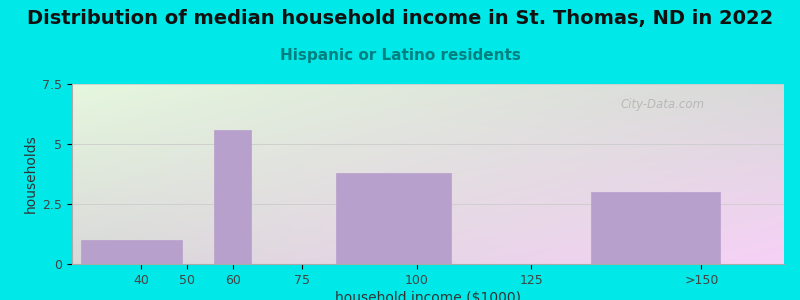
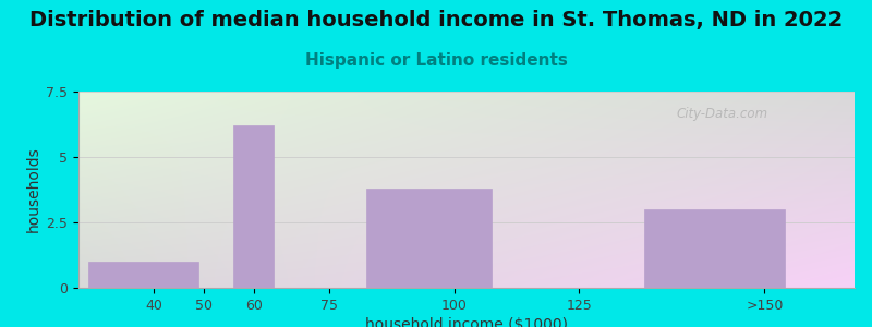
60: 5.6 -> 6.2
